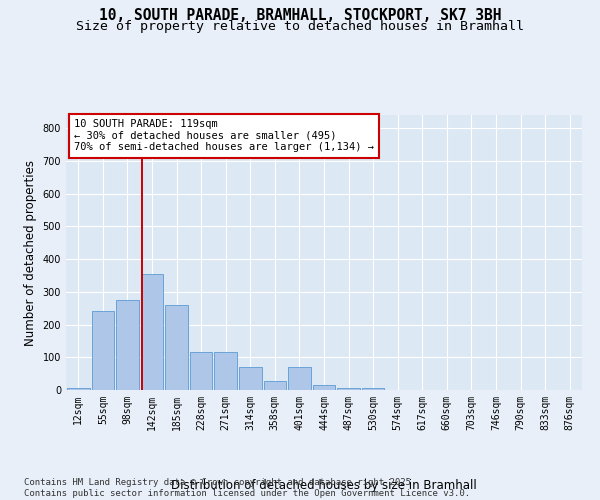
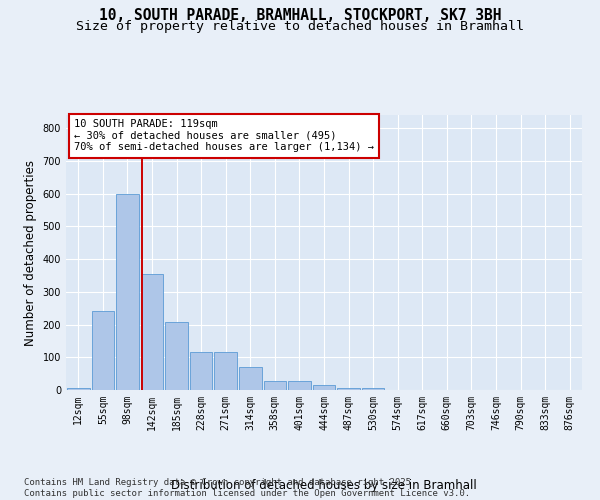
98sqm: 275 -> 600
185sqm: 260 -> 207
401sqm: 70 -> 27
